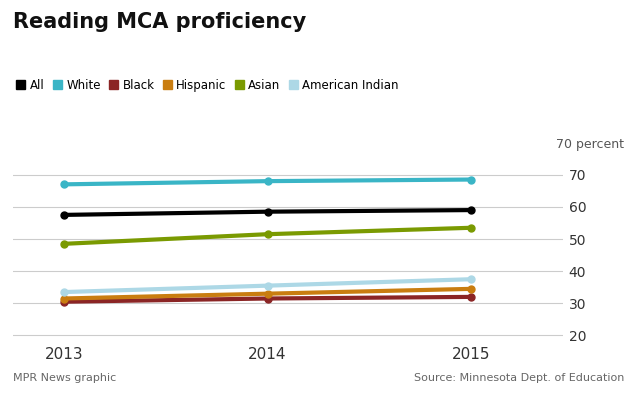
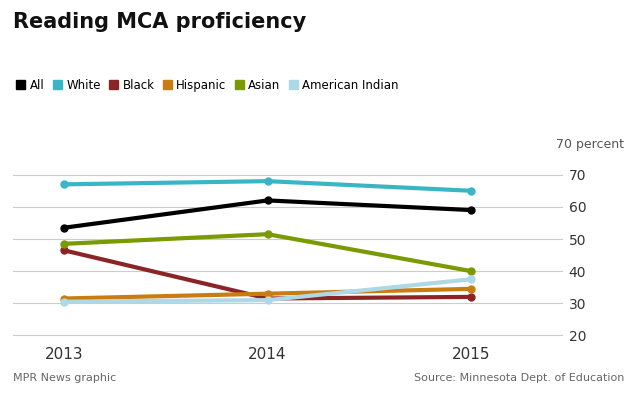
All/2013: 57.5 -> 53.5
Black/2013: 30.5 -> 46.5
American Indian/2013: 33.5 -> 30.5
All/2014: 58.5 -> 62.0
American Indian/2014: 35.5 -> 31.0
White/2015: 68.5 -> 65.0
Asian/2015: 53.5 -> 40.0
